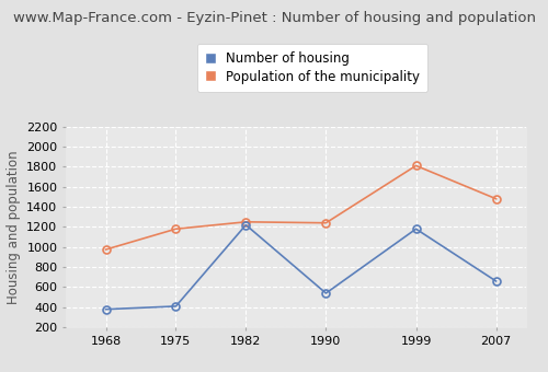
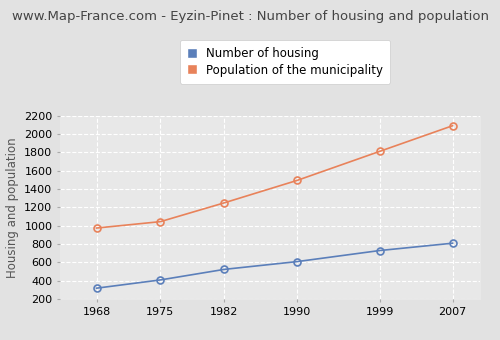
Number of housing/1968: 380 -> 320
Population of the municipality/1975: 1180 -> 1040
Number of housing/1982: 1220 -> 520
Number of housing/1990: 540 -> 610
Population of the municipality/1990: 1240 -> 1500
Number of housing/1999: 1180 -> 730
Number of housing/2007: 660 -> 810
Population of the municipality/2007: 1480 -> 2090
